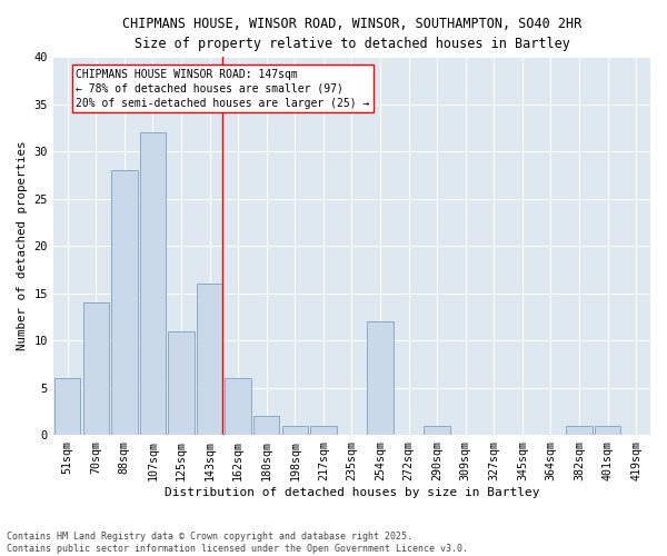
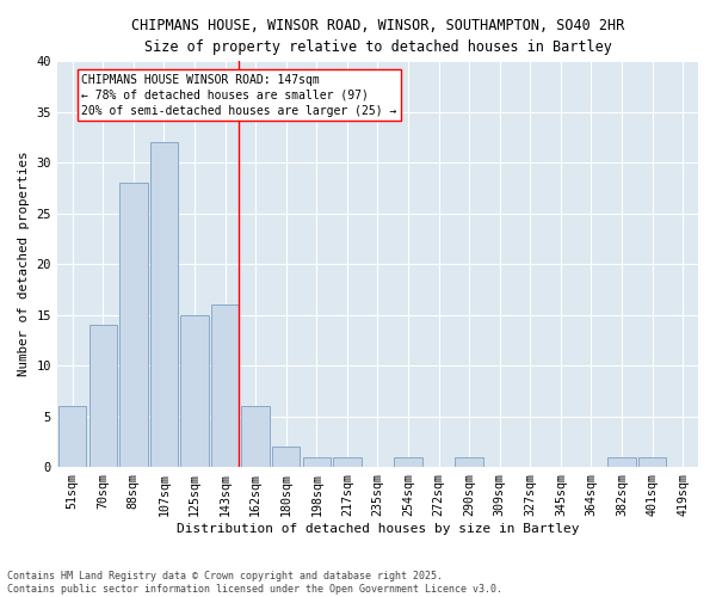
125sqm: 11 -> 15
254sqm: 12 -> 1
